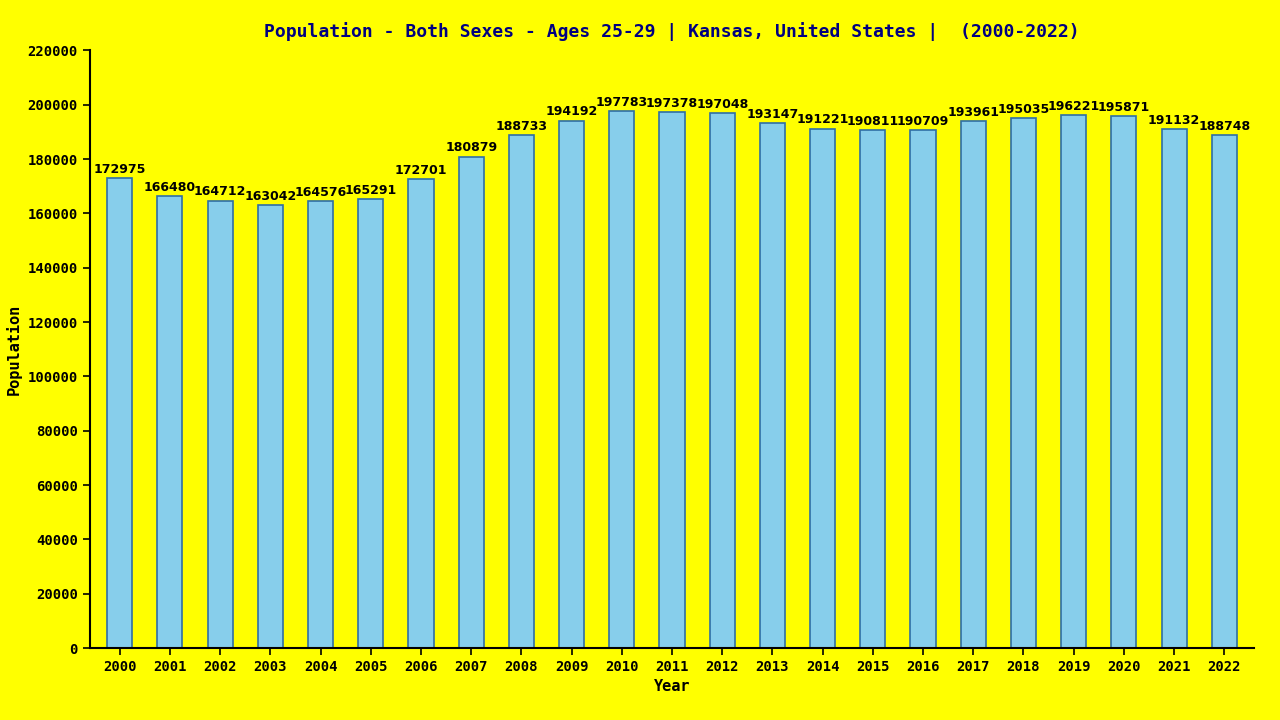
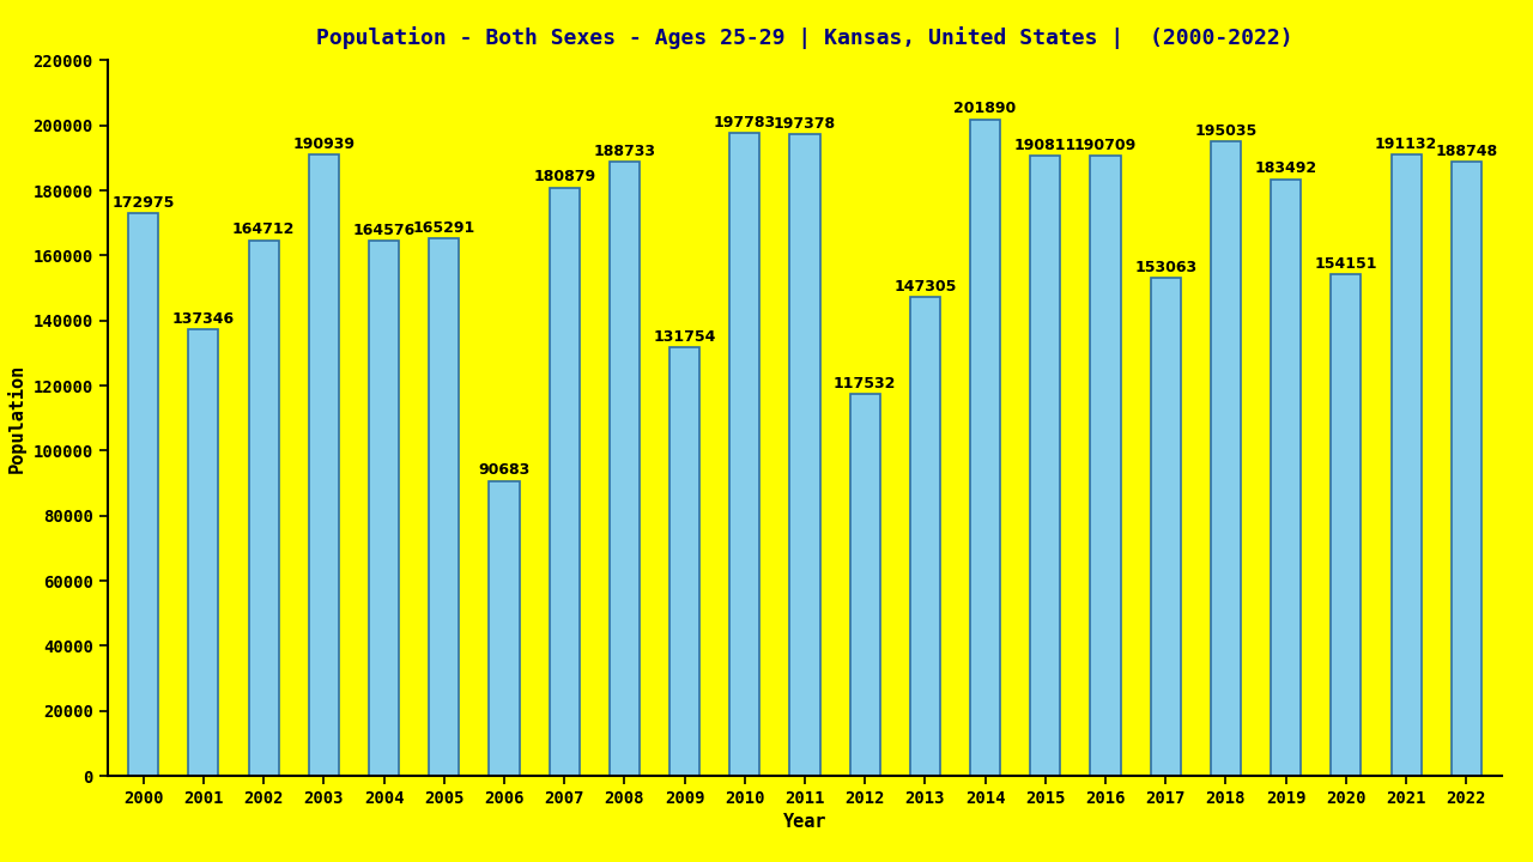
2001: 166480 -> 137346
2003: 163042 -> 190939
2006: 172701 -> 90683
2009: 194192 -> 131754
2012: 197048 -> 117532
2013: 193147 -> 147305
2014: 191221 -> 201890
2017: 193961 -> 153063
2019: 196221 -> 183492
2020: 195871 -> 154151
